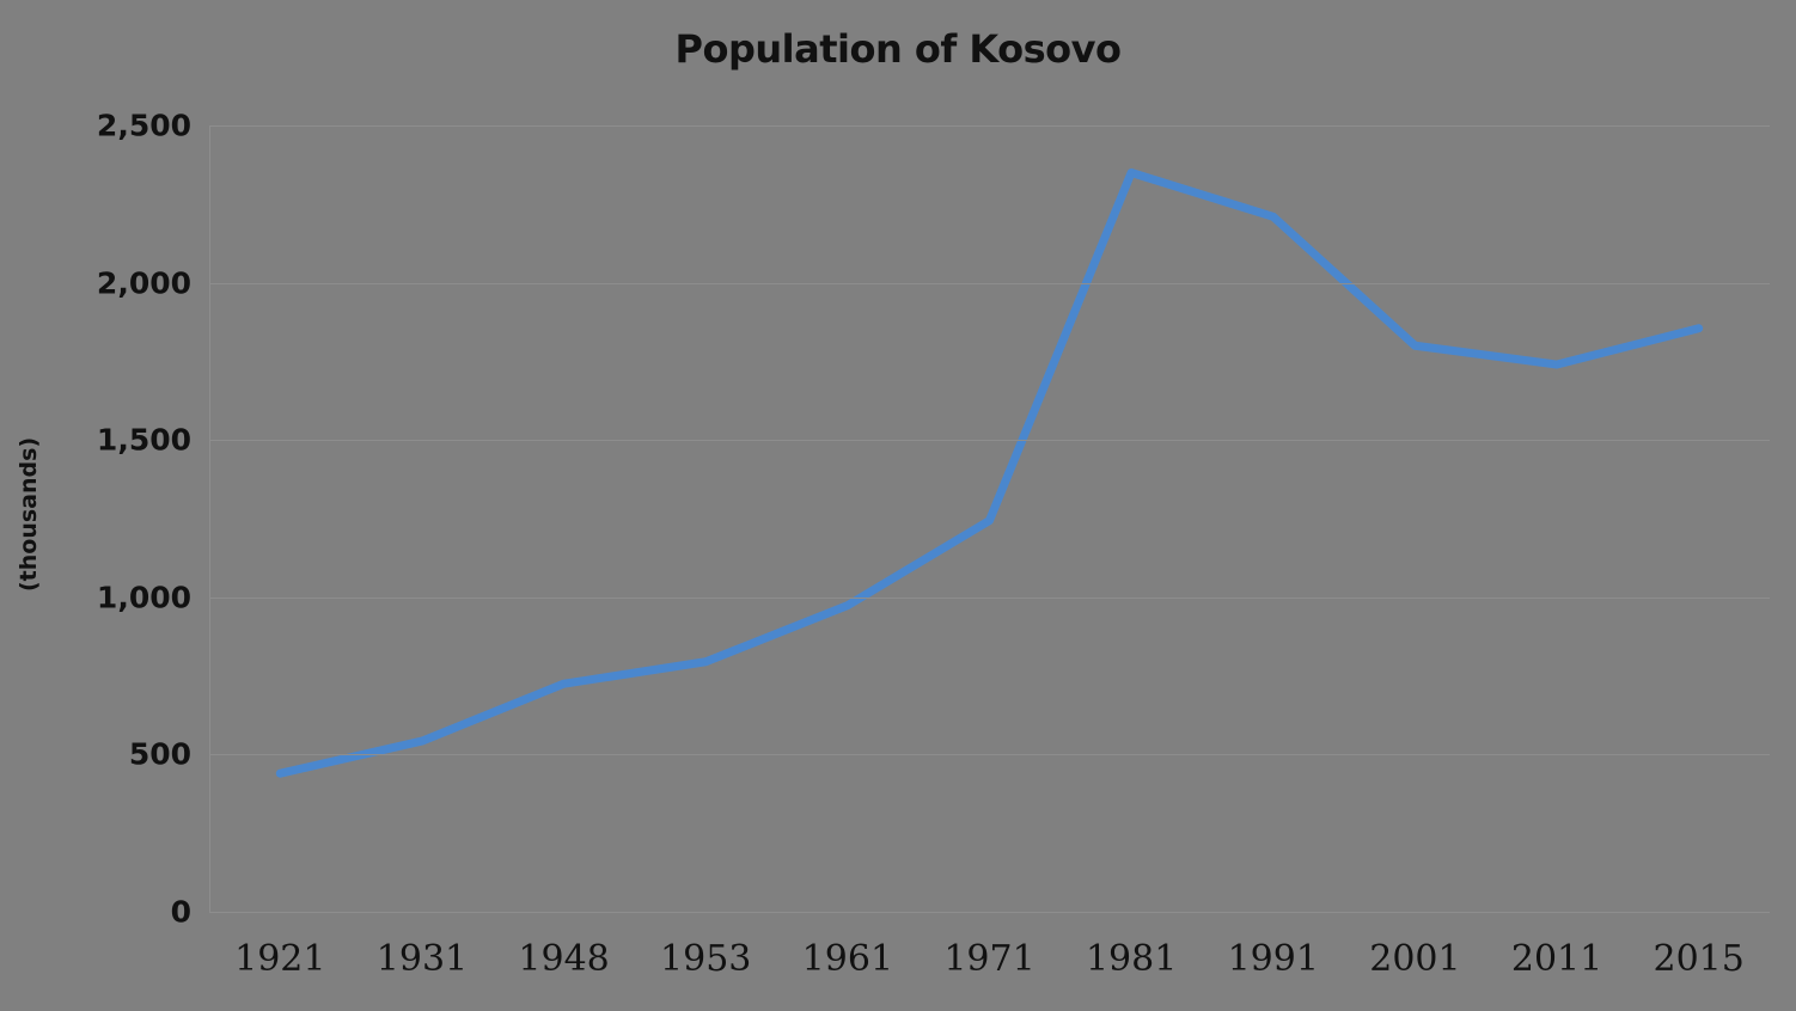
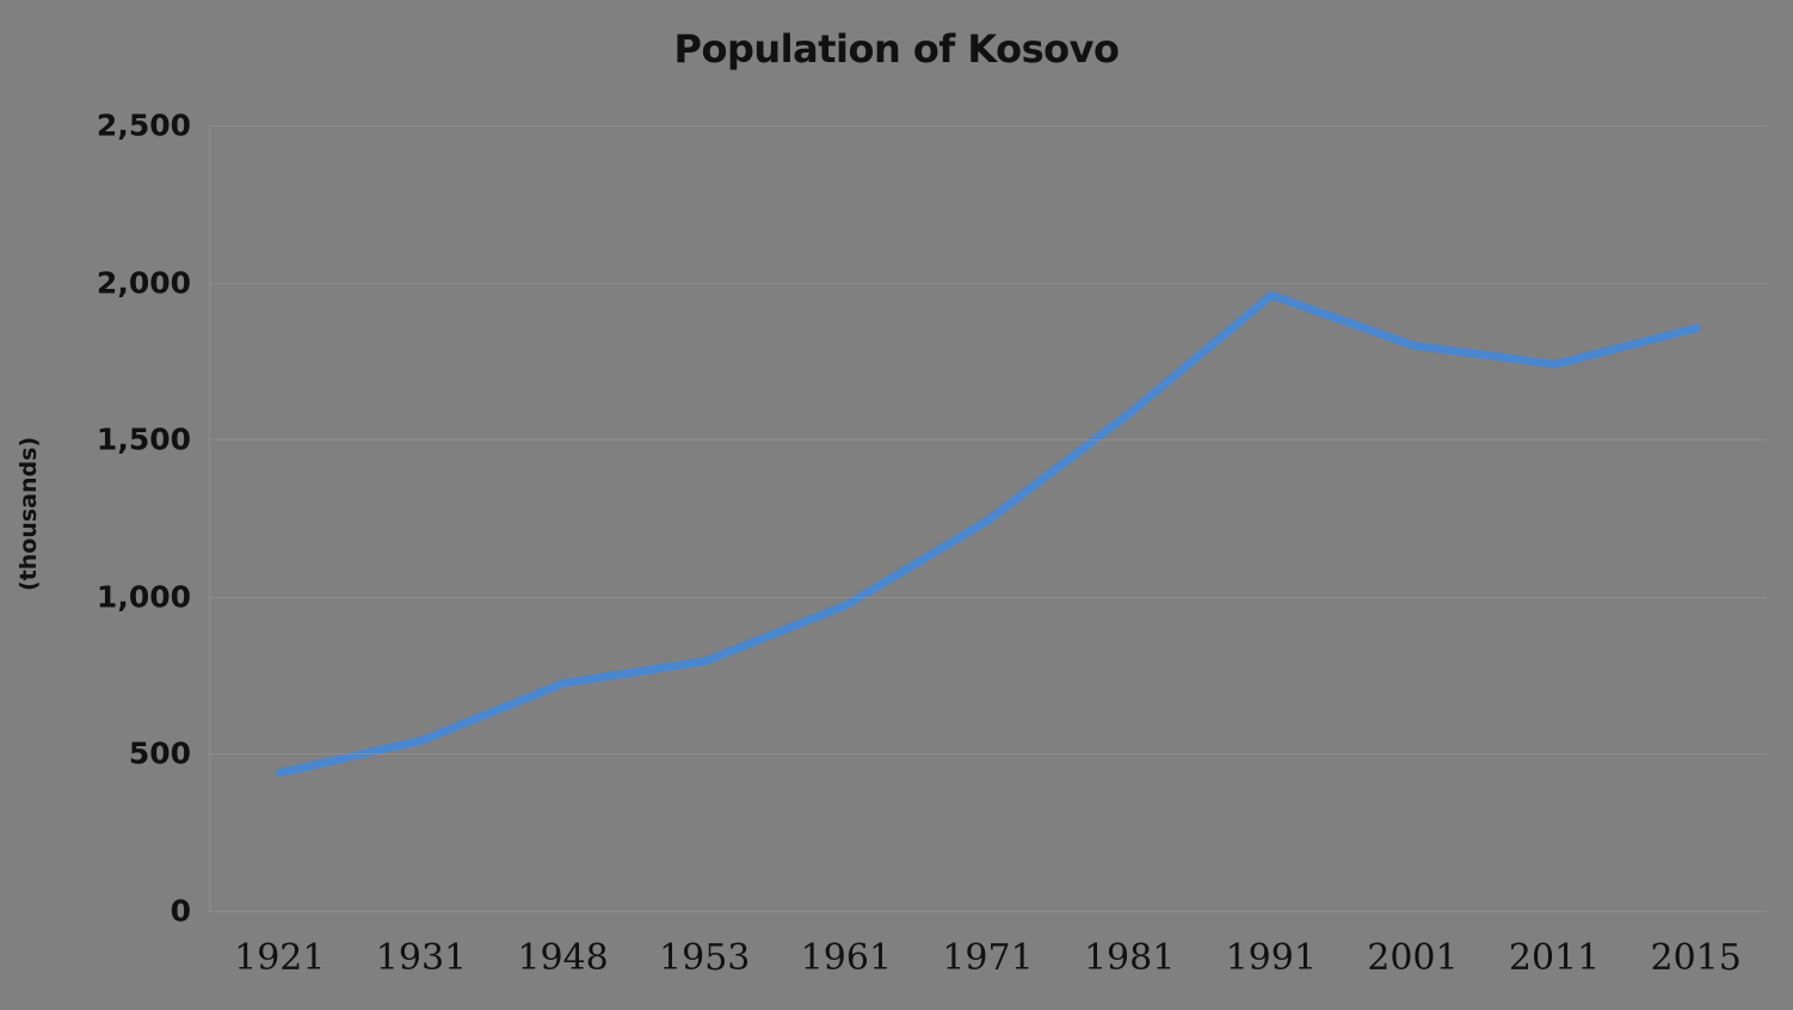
1981: 2350 -> 1580
1991: 2210 -> 1960
